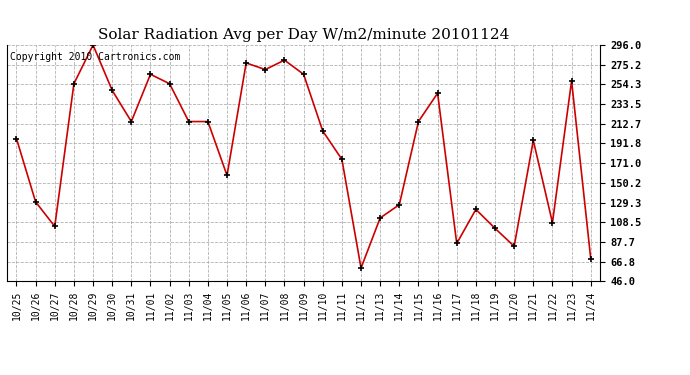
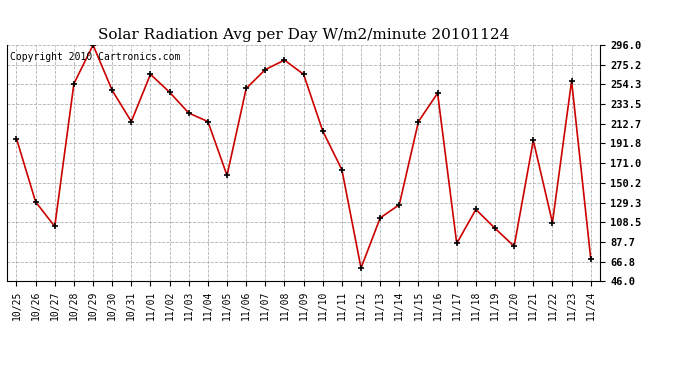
11/02: 255 -> 246
11/03: 215 -> 224
11/06: 277 -> 250
11/11: 175 -> 164
